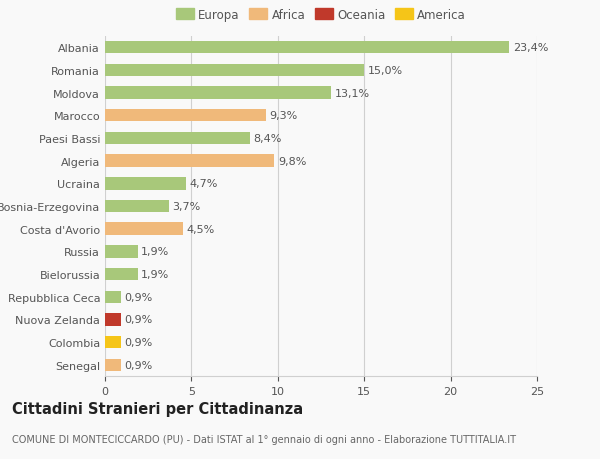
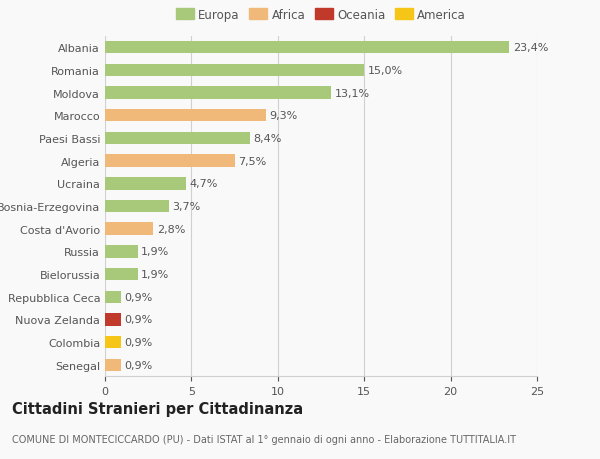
Algeria: 9,8% -> 7,5%
Costa d'Avorio: 4,5% -> 2,8%
